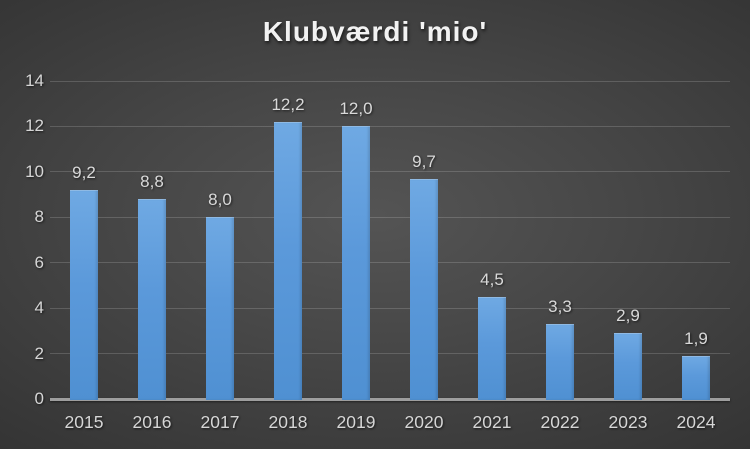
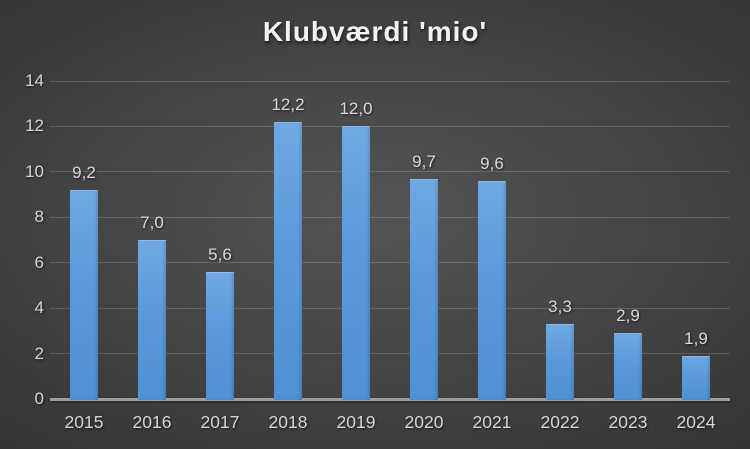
2016: 8,8 -> 7,0
2017: 8,0 -> 5,6
2021: 4,5 -> 9,6
